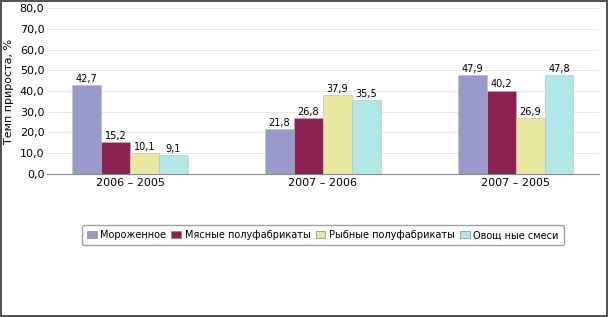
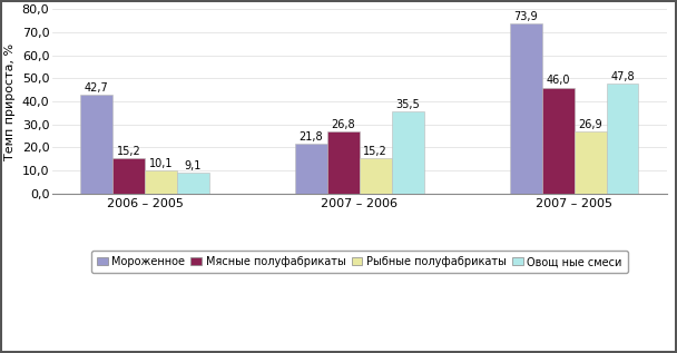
Рыбные полуфабрикаты/2007 – 2006: 37,9 -> 15,2
Мороженное/2007 – 2005: 47,9 -> 73,9
Мясные полуфабрикаты/2007 – 2005: 40,2 -> 46,0
